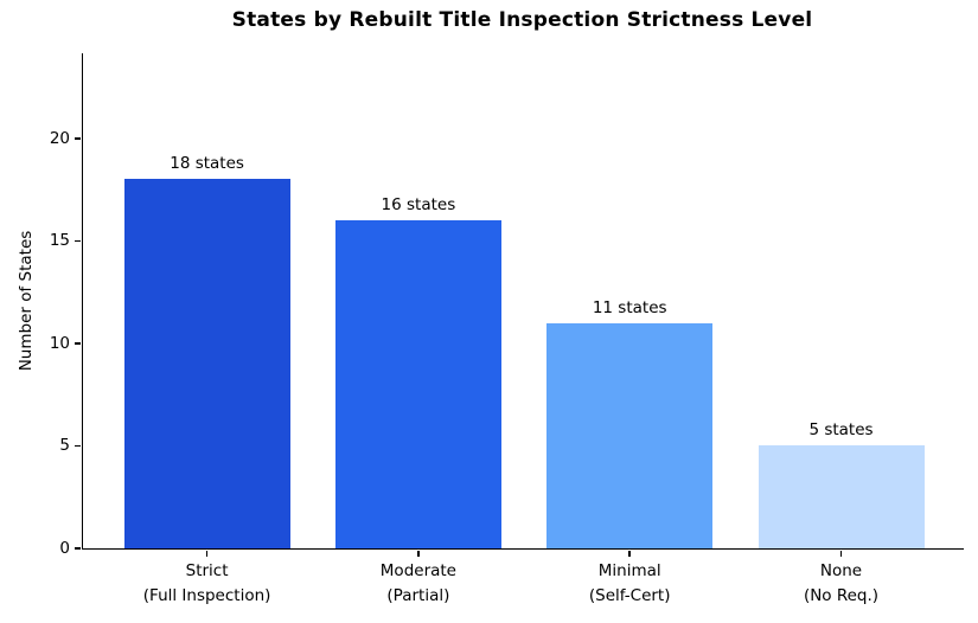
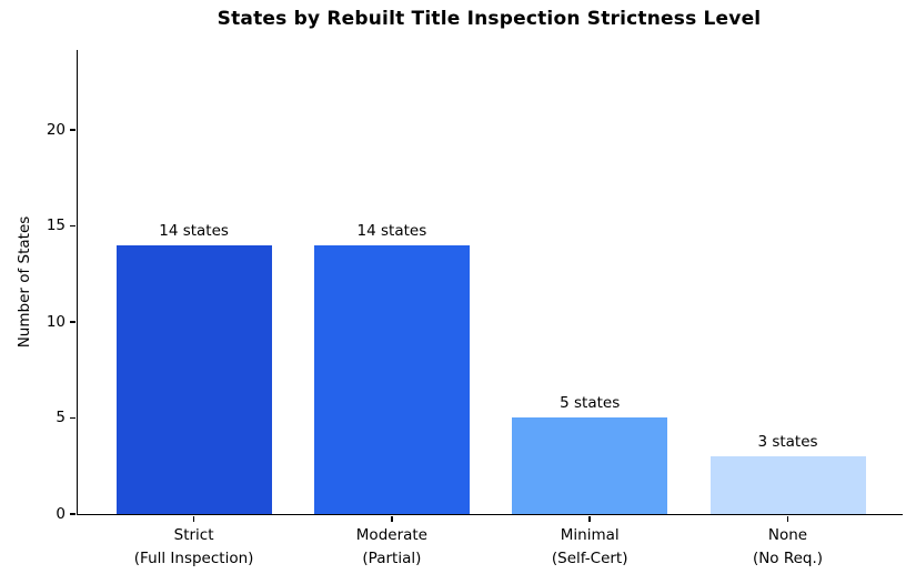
Strict (Full Inspection): 18 -> 14
Moderate (Partial): 16 -> 14
Minimal (Self-Cert): 11 -> 5
None (No Req.): 5 -> 3
